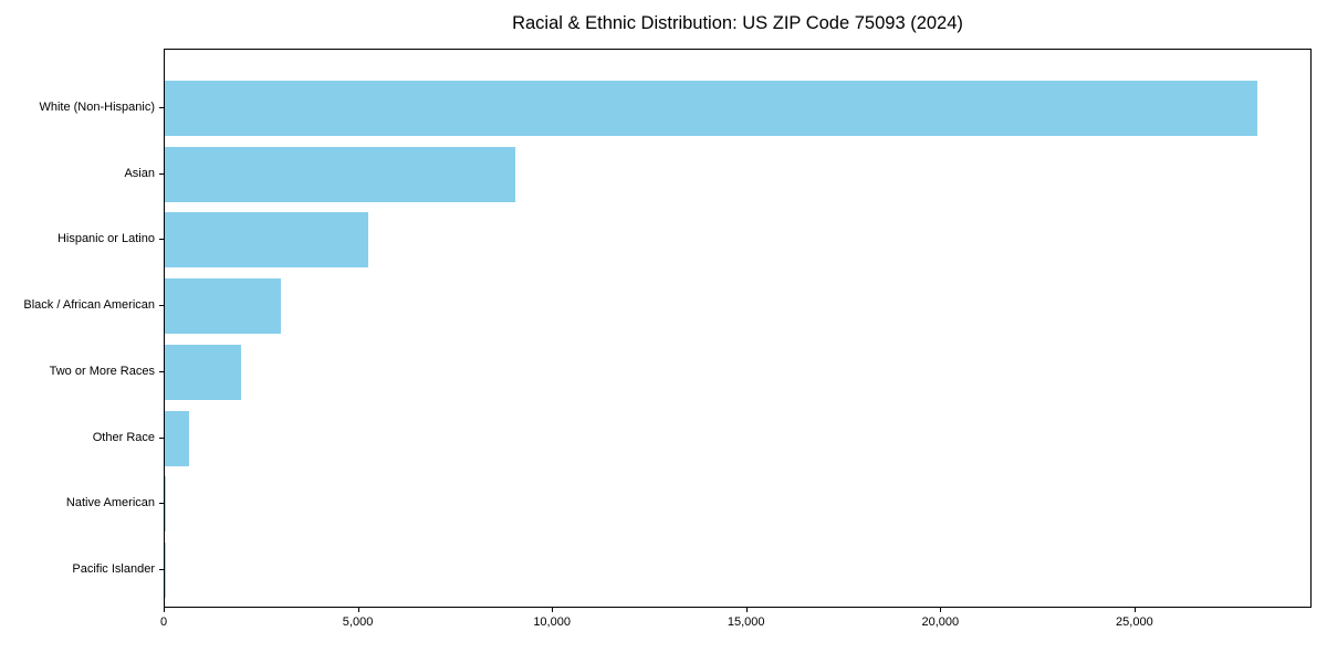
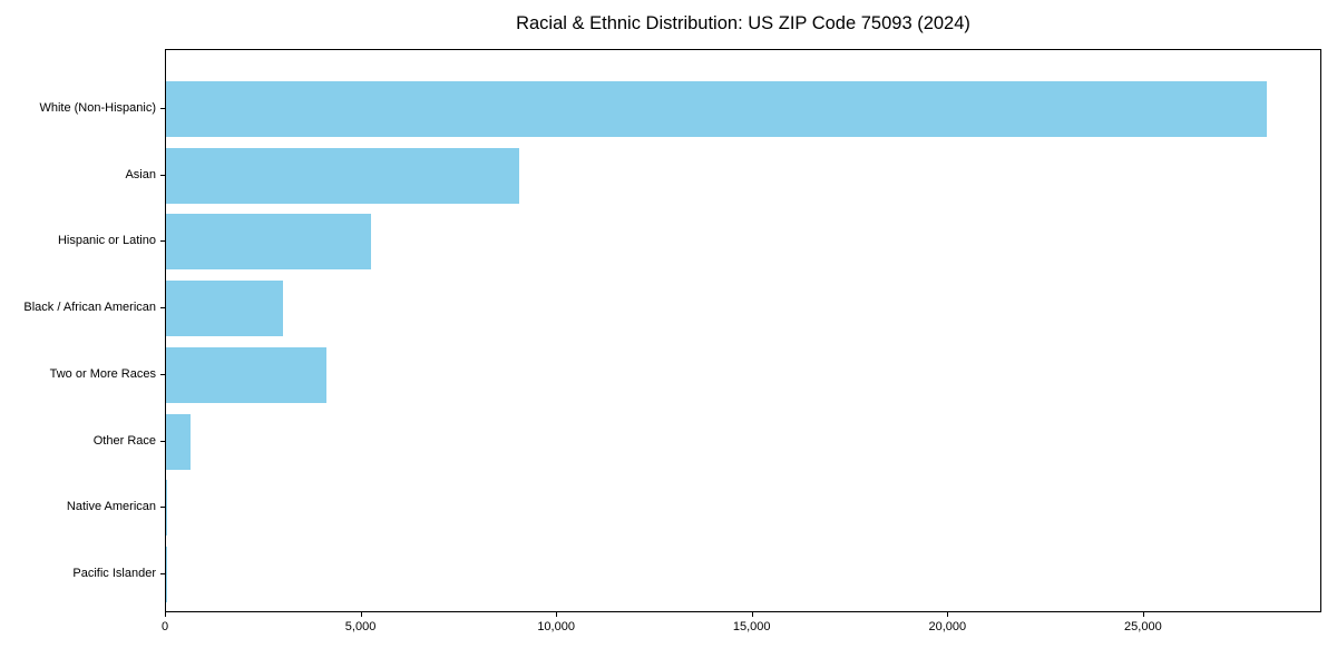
Two or More Races: 2000 -> 4100
